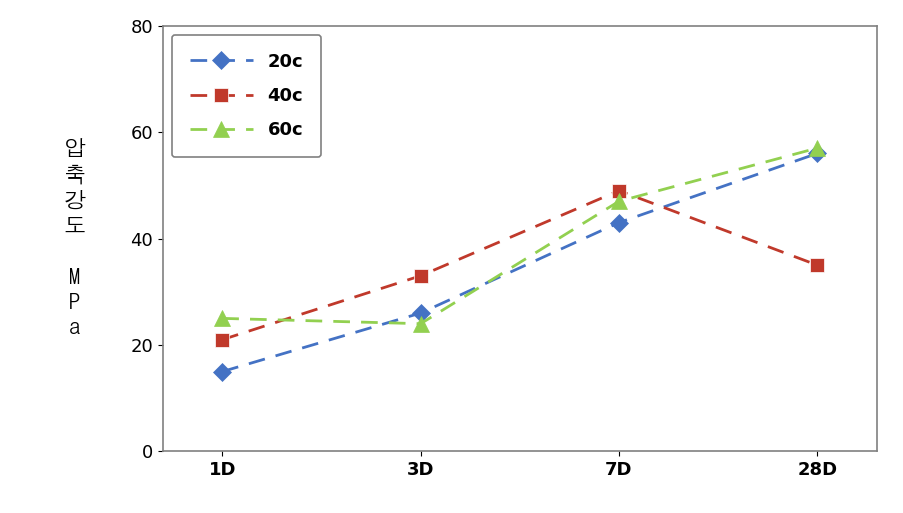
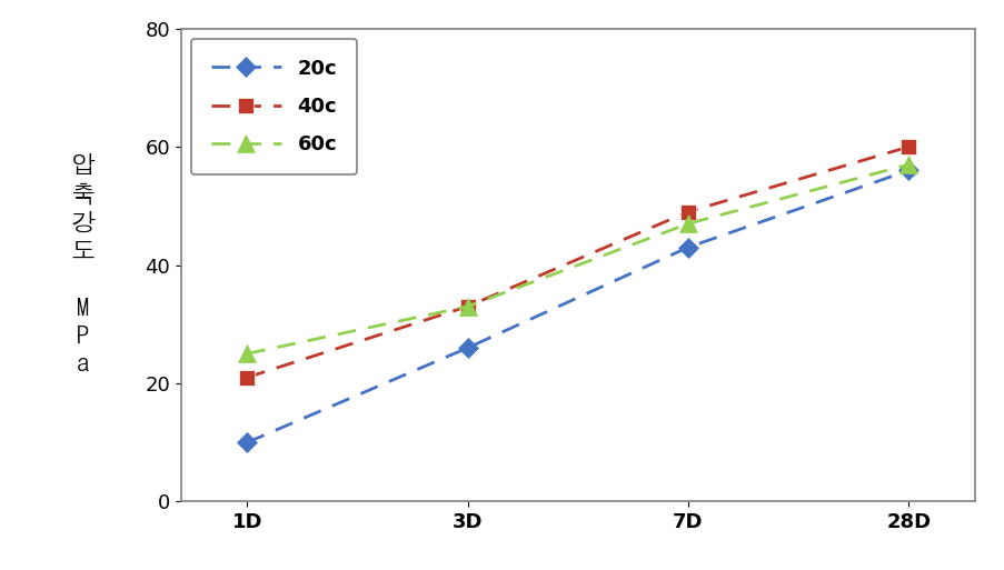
20c/1D: 15 -> 10
60c/3D: 24 -> 33
40c/28D: 35 -> 60
